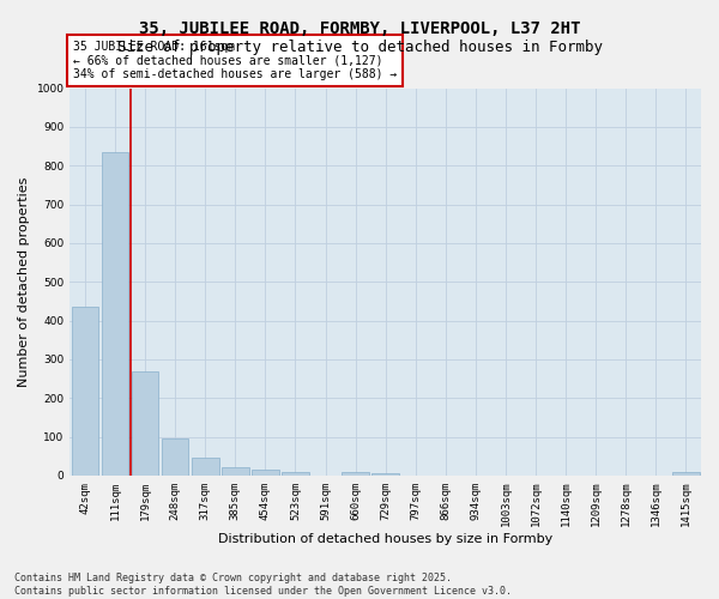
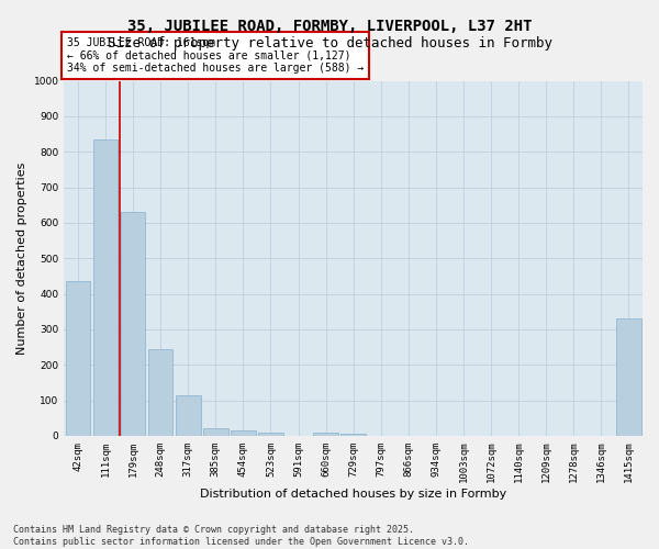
179sqm: 270 -> 630
248sqm: 95 -> 245
317sqm: 45 -> 115
1415sqm: 8 -> 330
